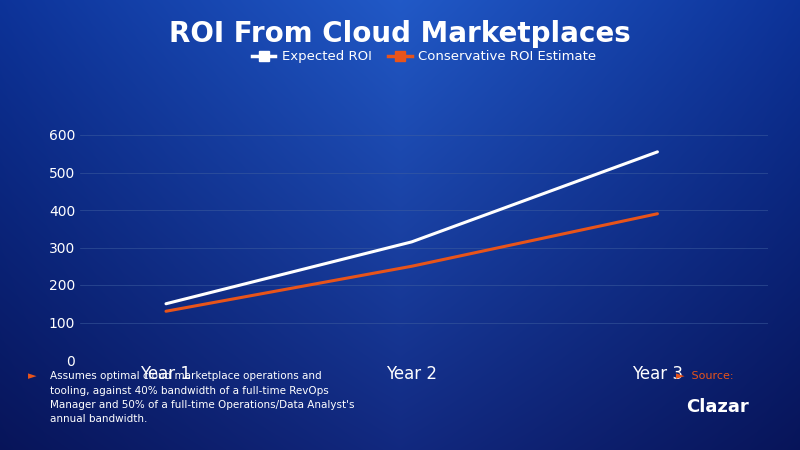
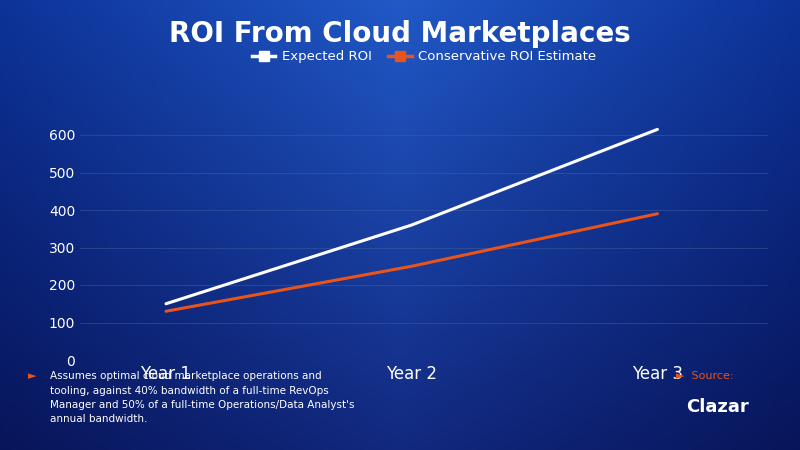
Expected ROI/Year 2: 315 -> 360
Expected ROI/Year 3: 555 -> 615
